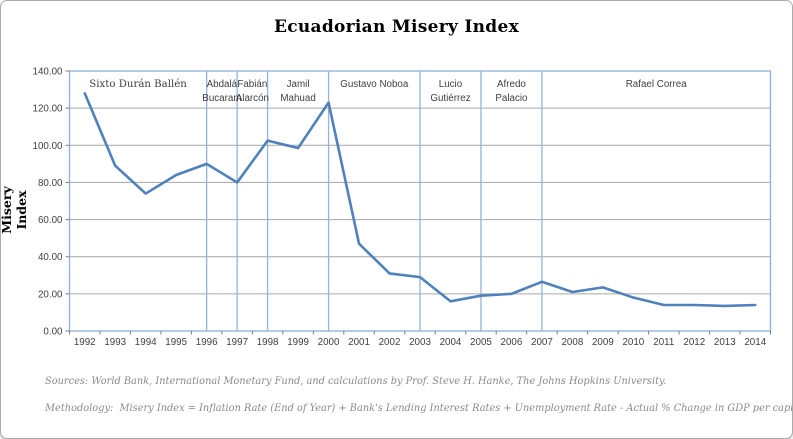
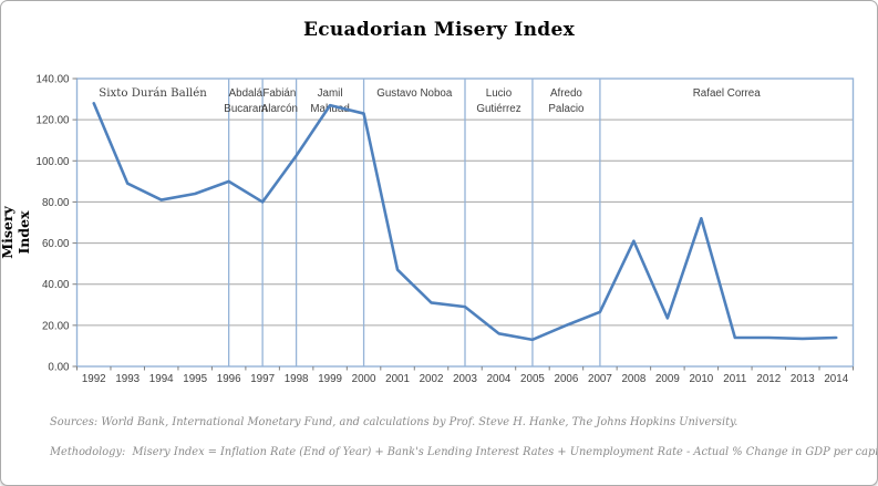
1994: 74 -> 81
1999: 98 -> 127
2005: 19 -> 13
2008: 21 -> 61
2010: 18 -> 72
